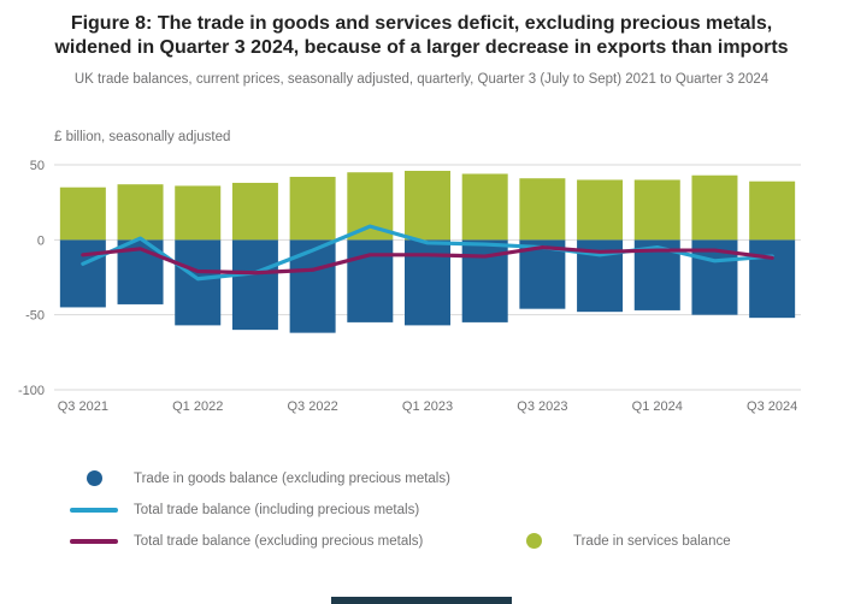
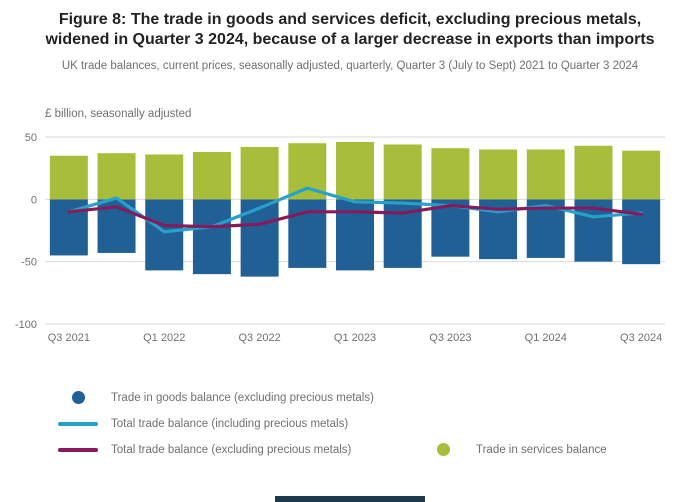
Total trade balance (including precious metals)/Q3 2021: -16 -> -10
